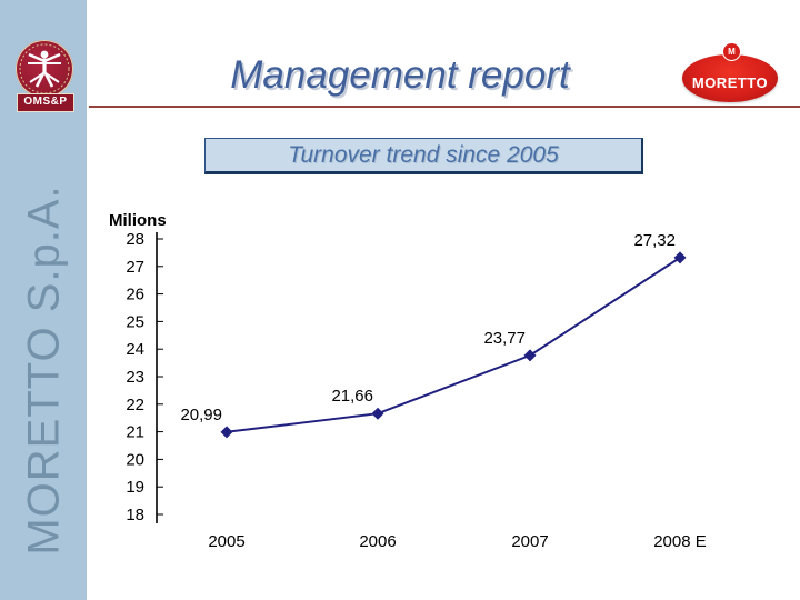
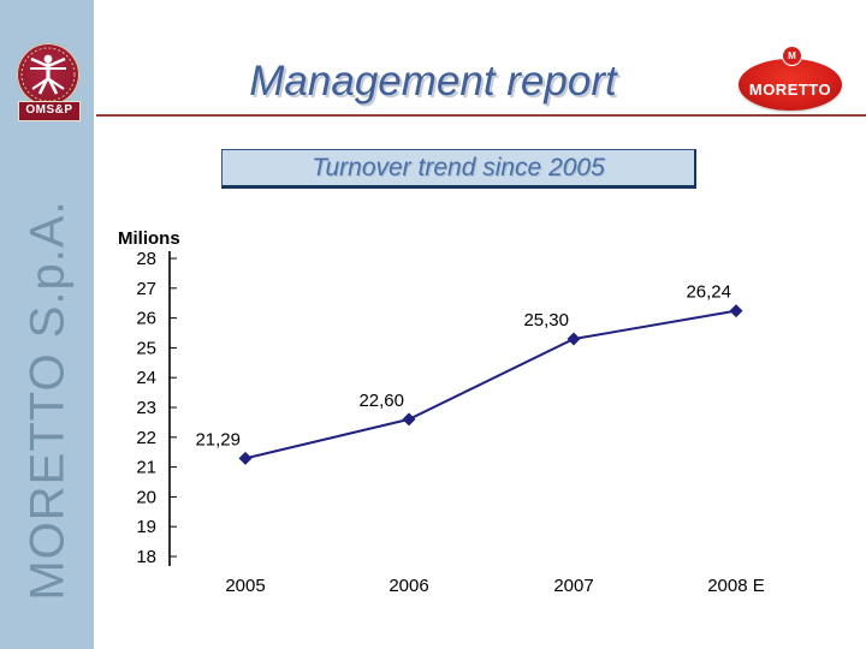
2005: 20,99 -> 21,29
2006: 21,66 -> 22,60
2007: 23,77 -> 25,30
2008 E: 27,32 -> 26,24
